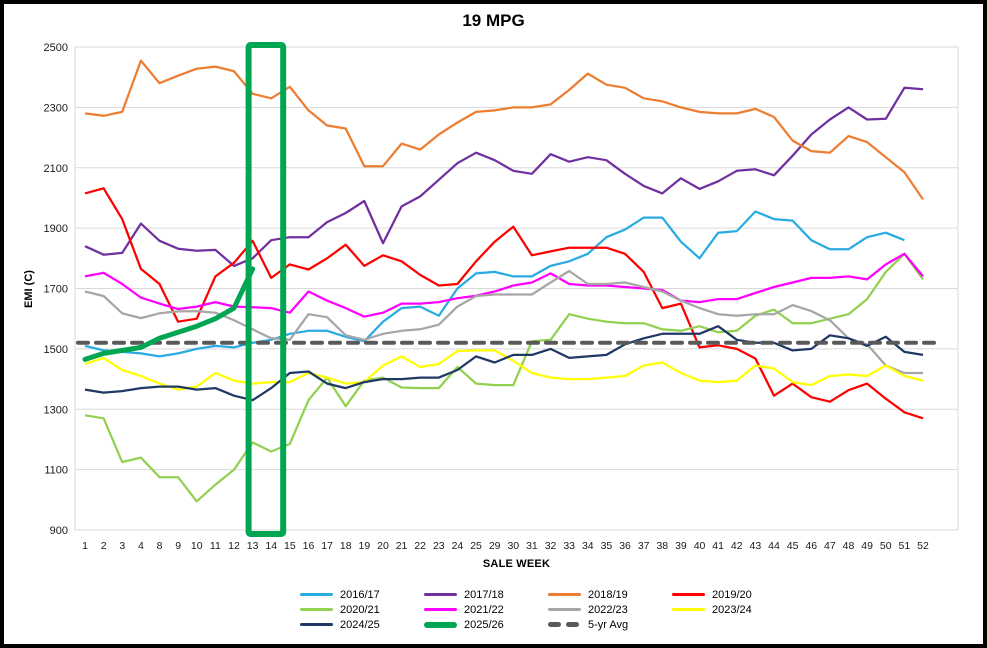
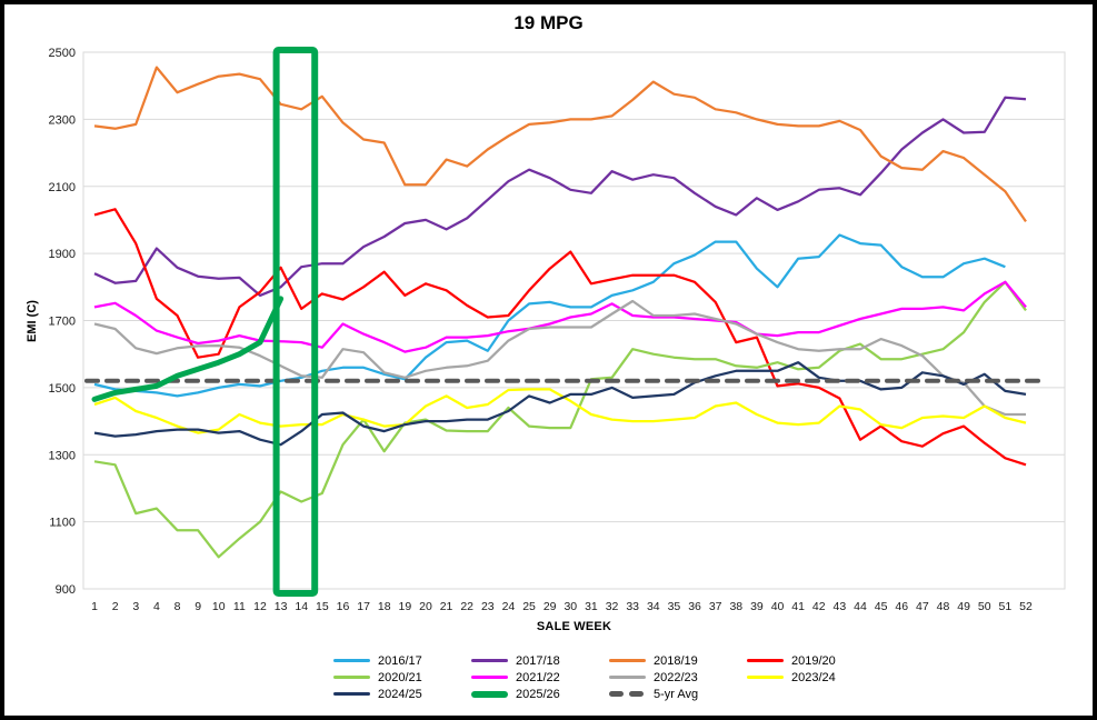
2017/18/20: 1850 -> 2000
